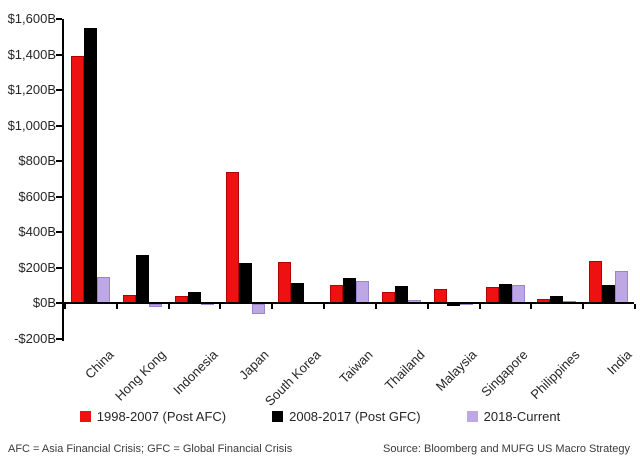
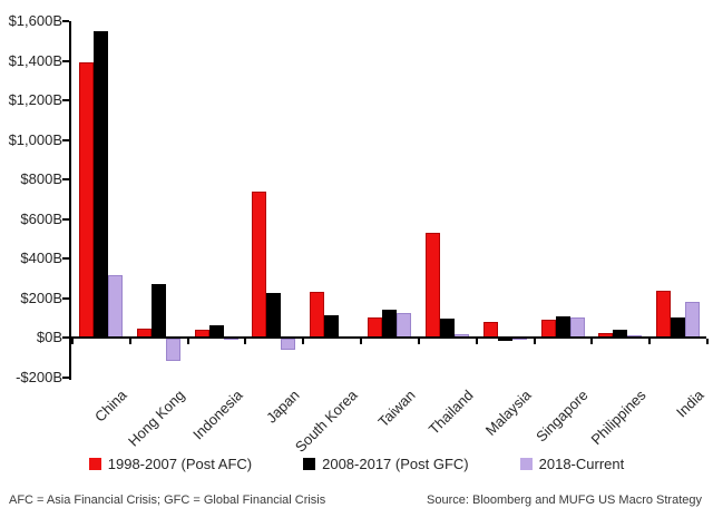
2018-Current/China: $150B -> $320B
2018-Current/Hong Kong: -$20B -> -$110B
1998-2007 (Post AFC)/Thailand: $60B -> $530B
